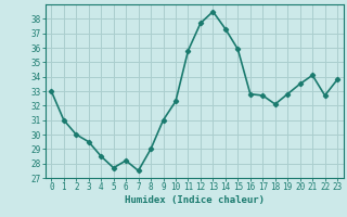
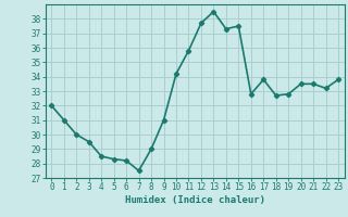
0: 33.0 -> 32.0
5: 27.7 -> 28.3
10: 32.3 -> 34.2
15: 35.9 -> 37.5
17: 32.7 -> 33.8
18: 32.1 -> 32.7
21: 34.1 -> 33.5
22: 32.7 -> 33.2
